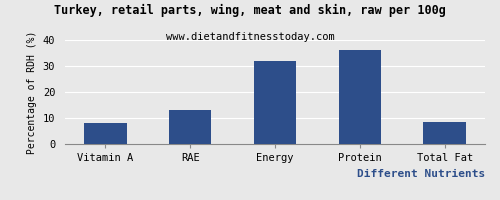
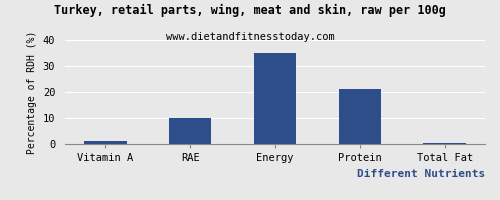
Vitamin A: 8.0 -> 1.0
RAE: 13.0 -> 10.0
Energy: 32.0 -> 35.0
Protein: 36.0 -> 21.0
Total Fat: 8.5 -> 0.3
